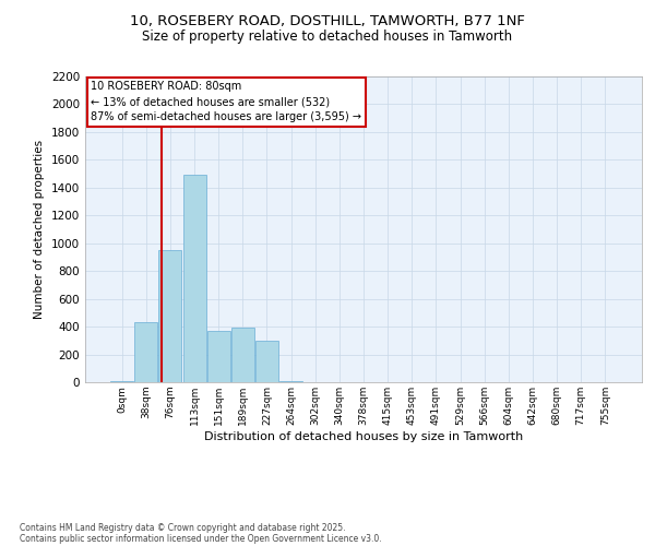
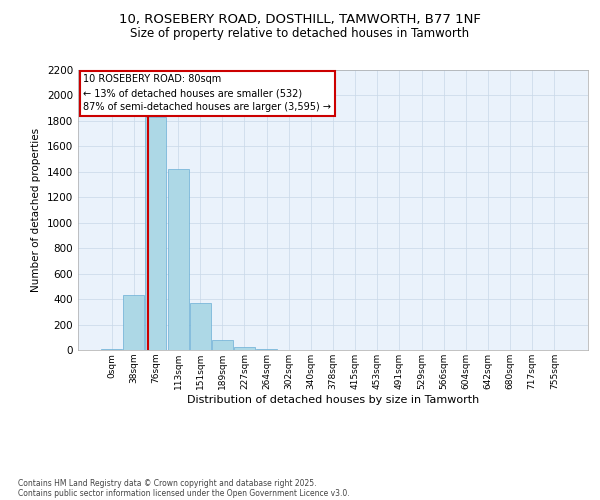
76sqm: 950 -> 1830
113sqm: 1490 -> 1420
189sqm: 390 -> 80
227sqm: 300 -> 20
